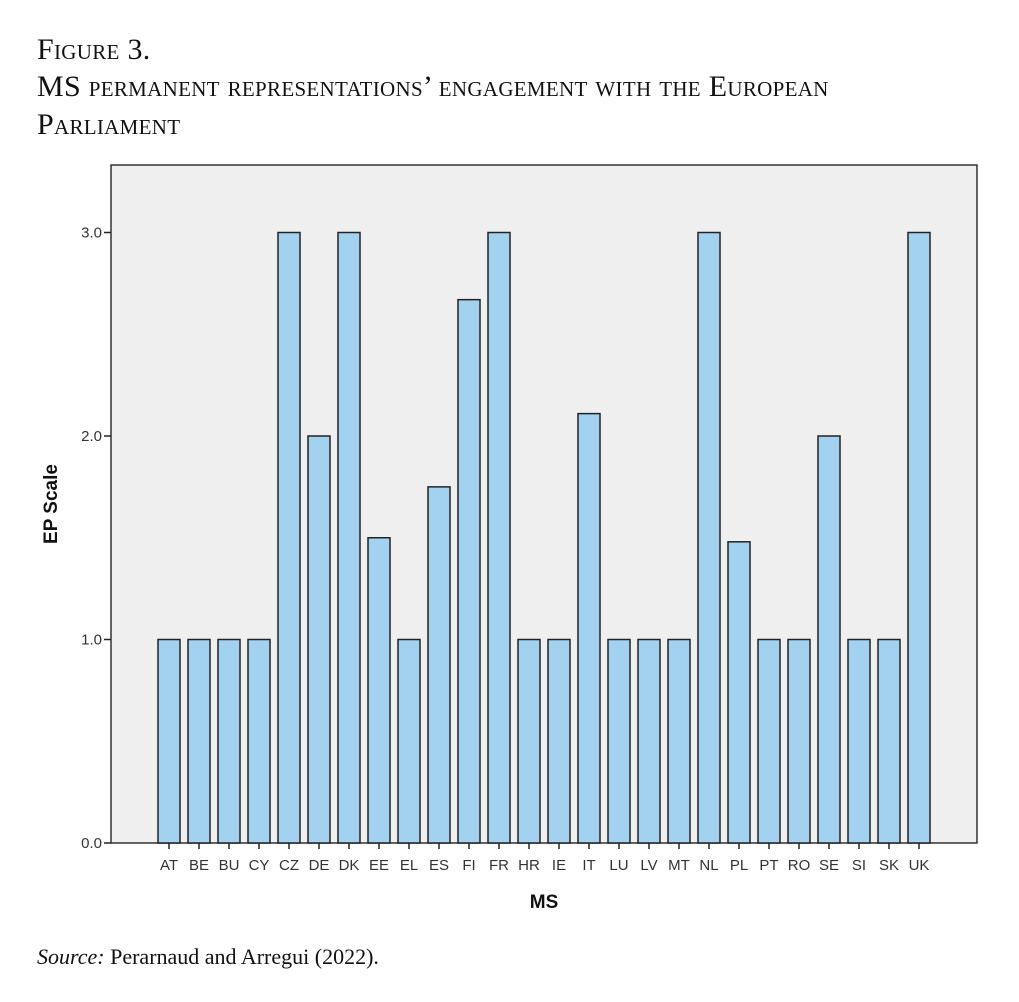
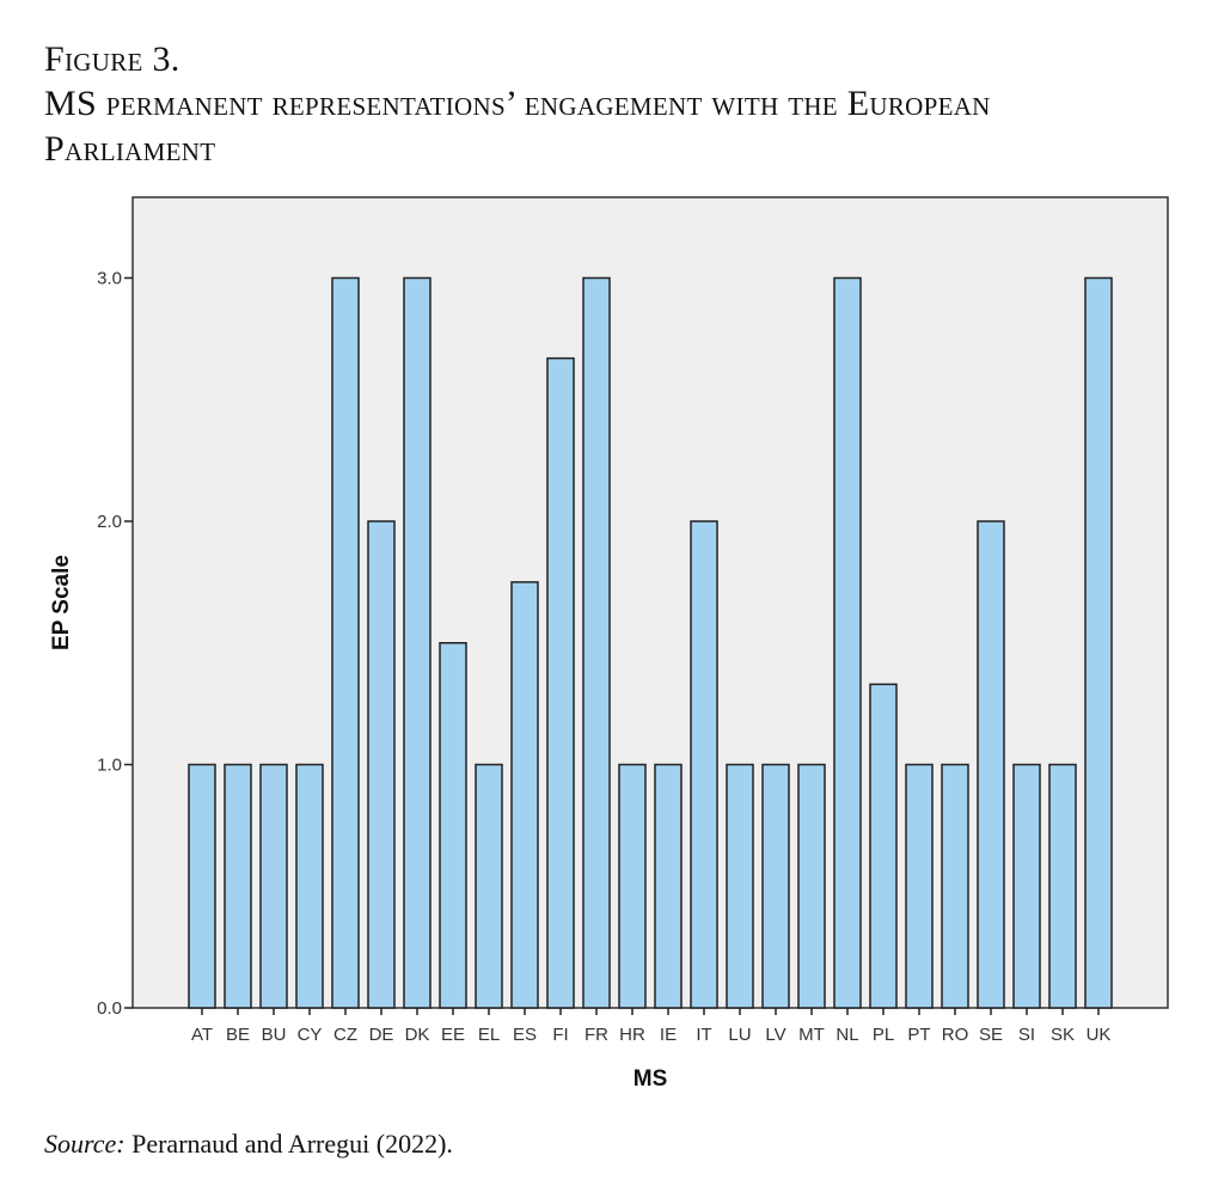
IT: 2.11 -> 2.00
PL: 1.48 -> 1.33
